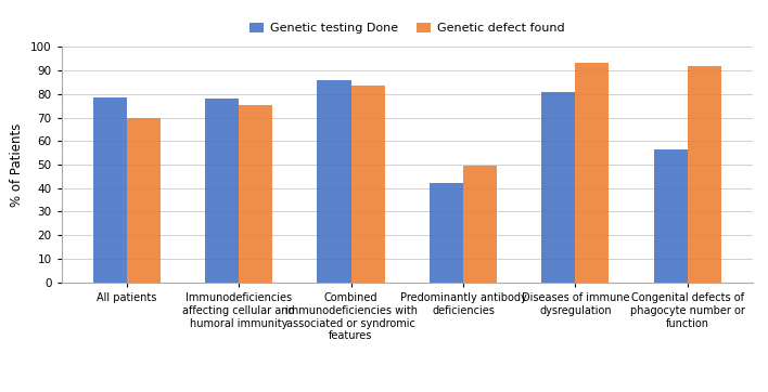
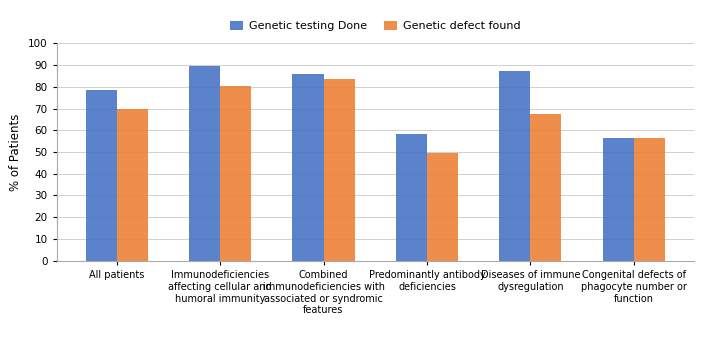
Genetic testing Done/Immunodeficiencies affecting cellular and humoral immunity: 78.0 -> 89.5
Genetic defect found/Immunodeficiencies affecting cellular and humoral immunity: 75.5 -> 80.5
Genetic testing Done/Predominantly antibody deficiencies: 42.0 -> 58.5
Genetic testing Done/Diseases of immune dysregulation: 81.0 -> 87.5
Genetic defect found/Diseases of immune dysregulation: 93.5 -> 67.5
Genetic defect found/Congenital defects of phagocyte number or function: 92.0 -> 56.5
